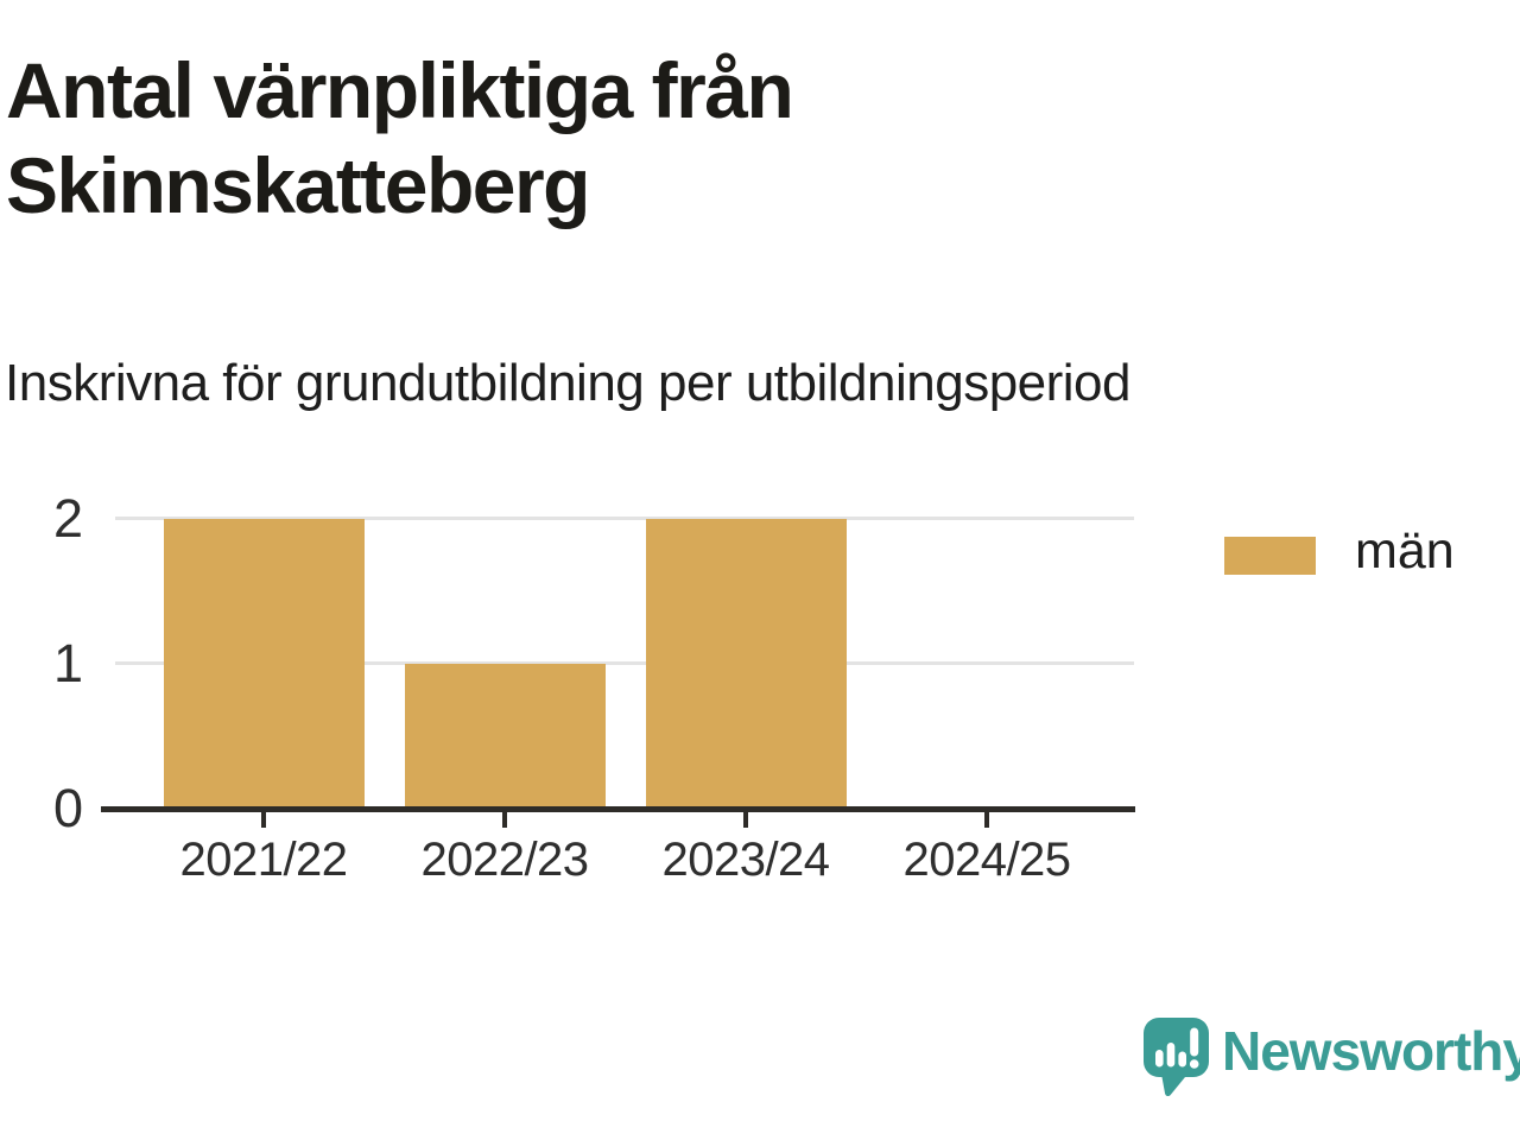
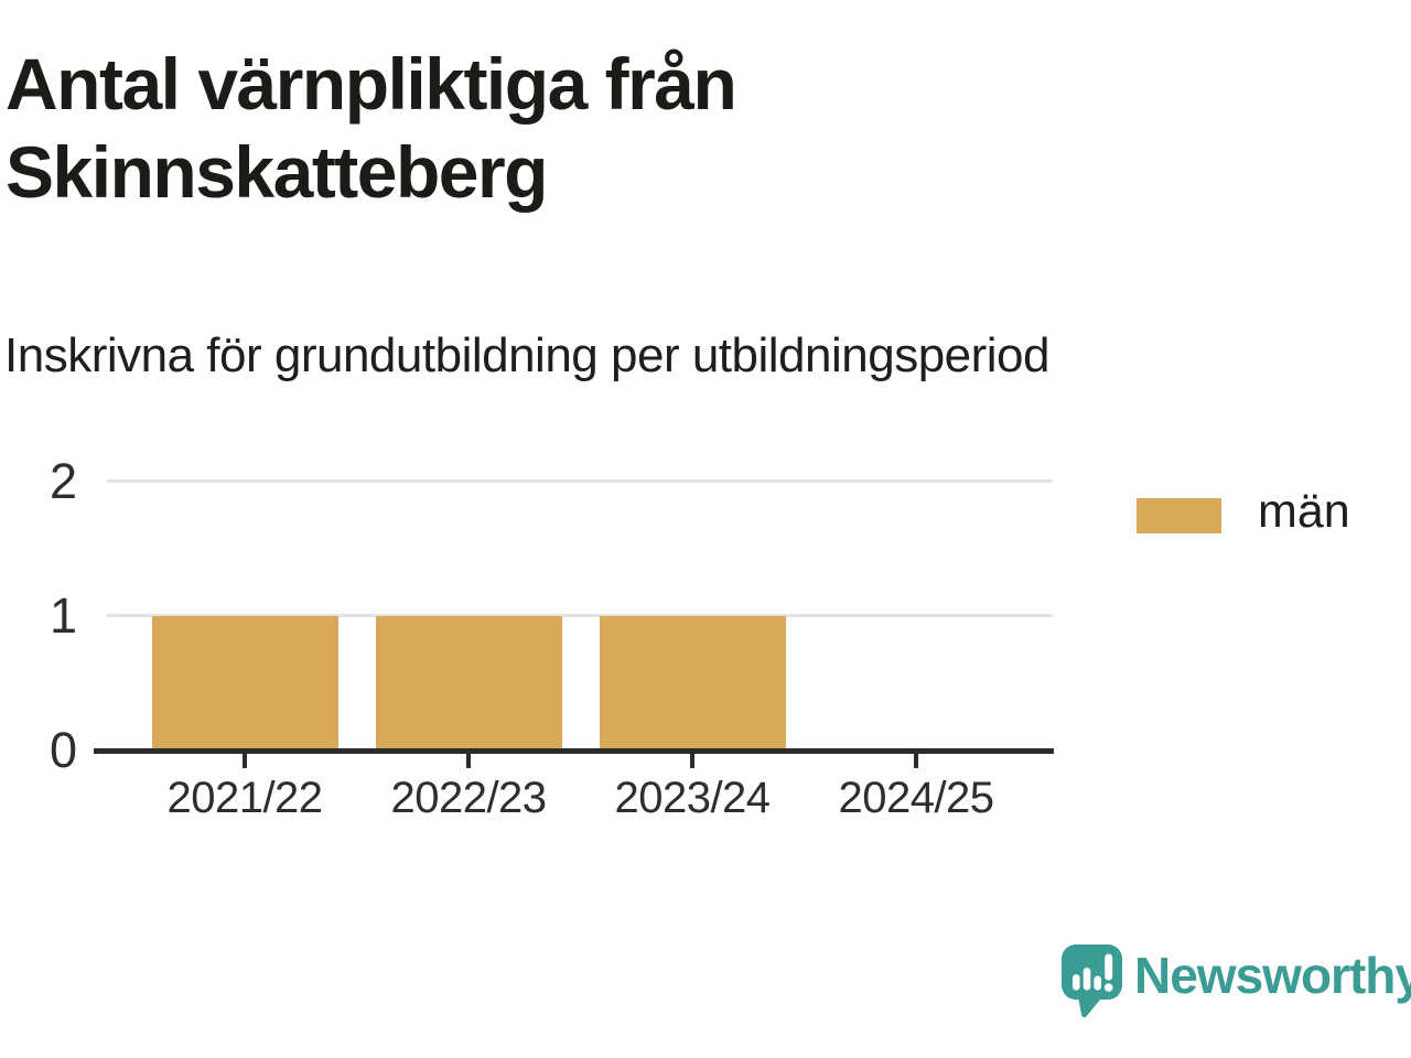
2021/22: 2 -> 1
2023/24: 2 -> 1
